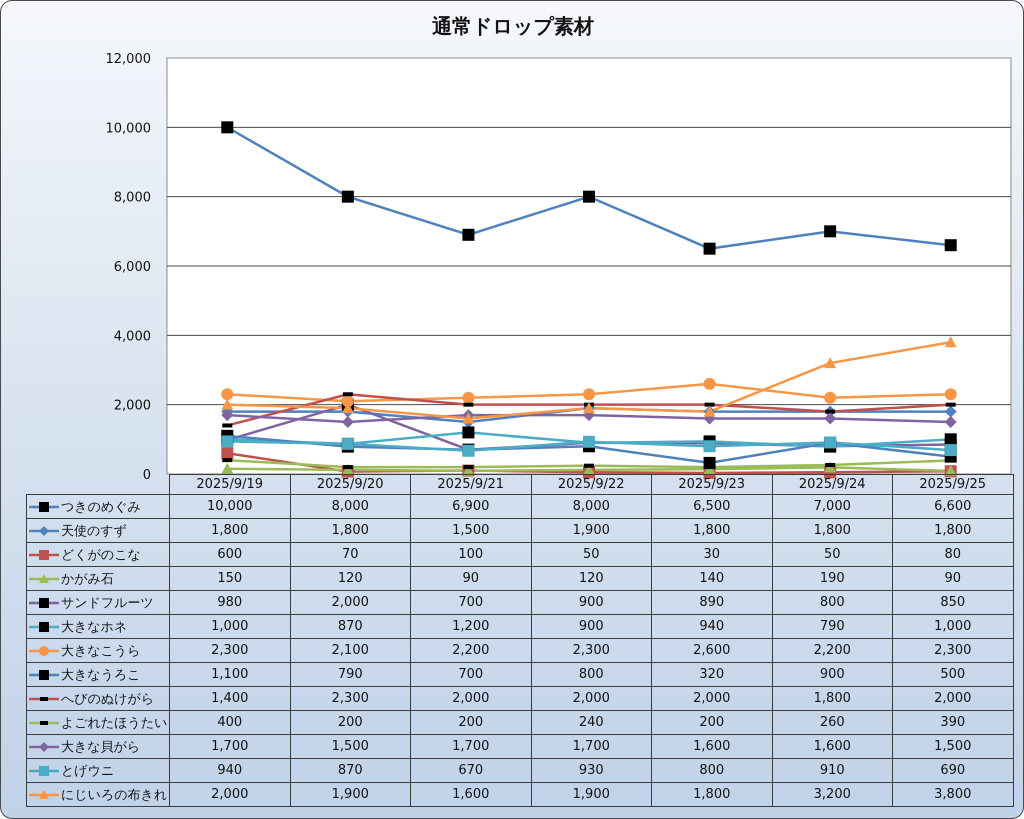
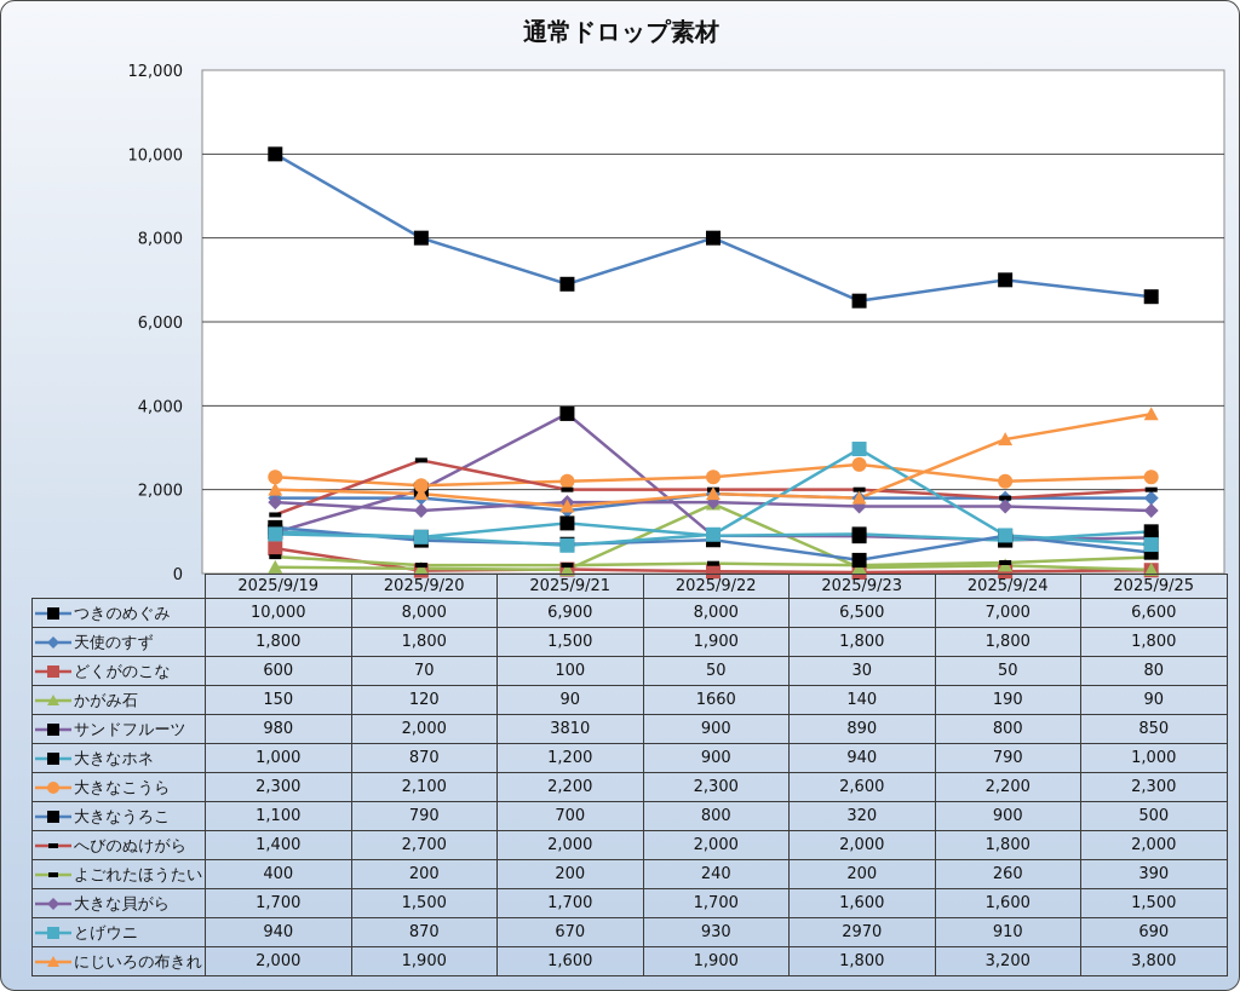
へびのぬけがら/2025/9/20: 2,300 -> 2,700
サンドフルーツ/2025/9/21: 700 -> 3810
かがみ石/2025/9/22: 120 -> 1660
とげウニ/2025/9/23: 800 -> 2970
